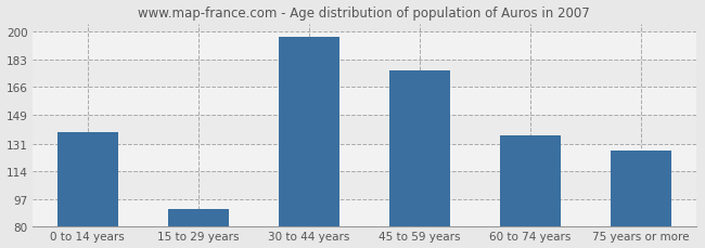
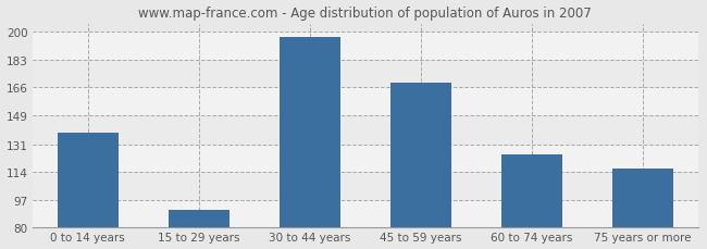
45 to 59 years: 176 -> 169
60 to 74 years: 136 -> 125
75 years or more: 127 -> 116
